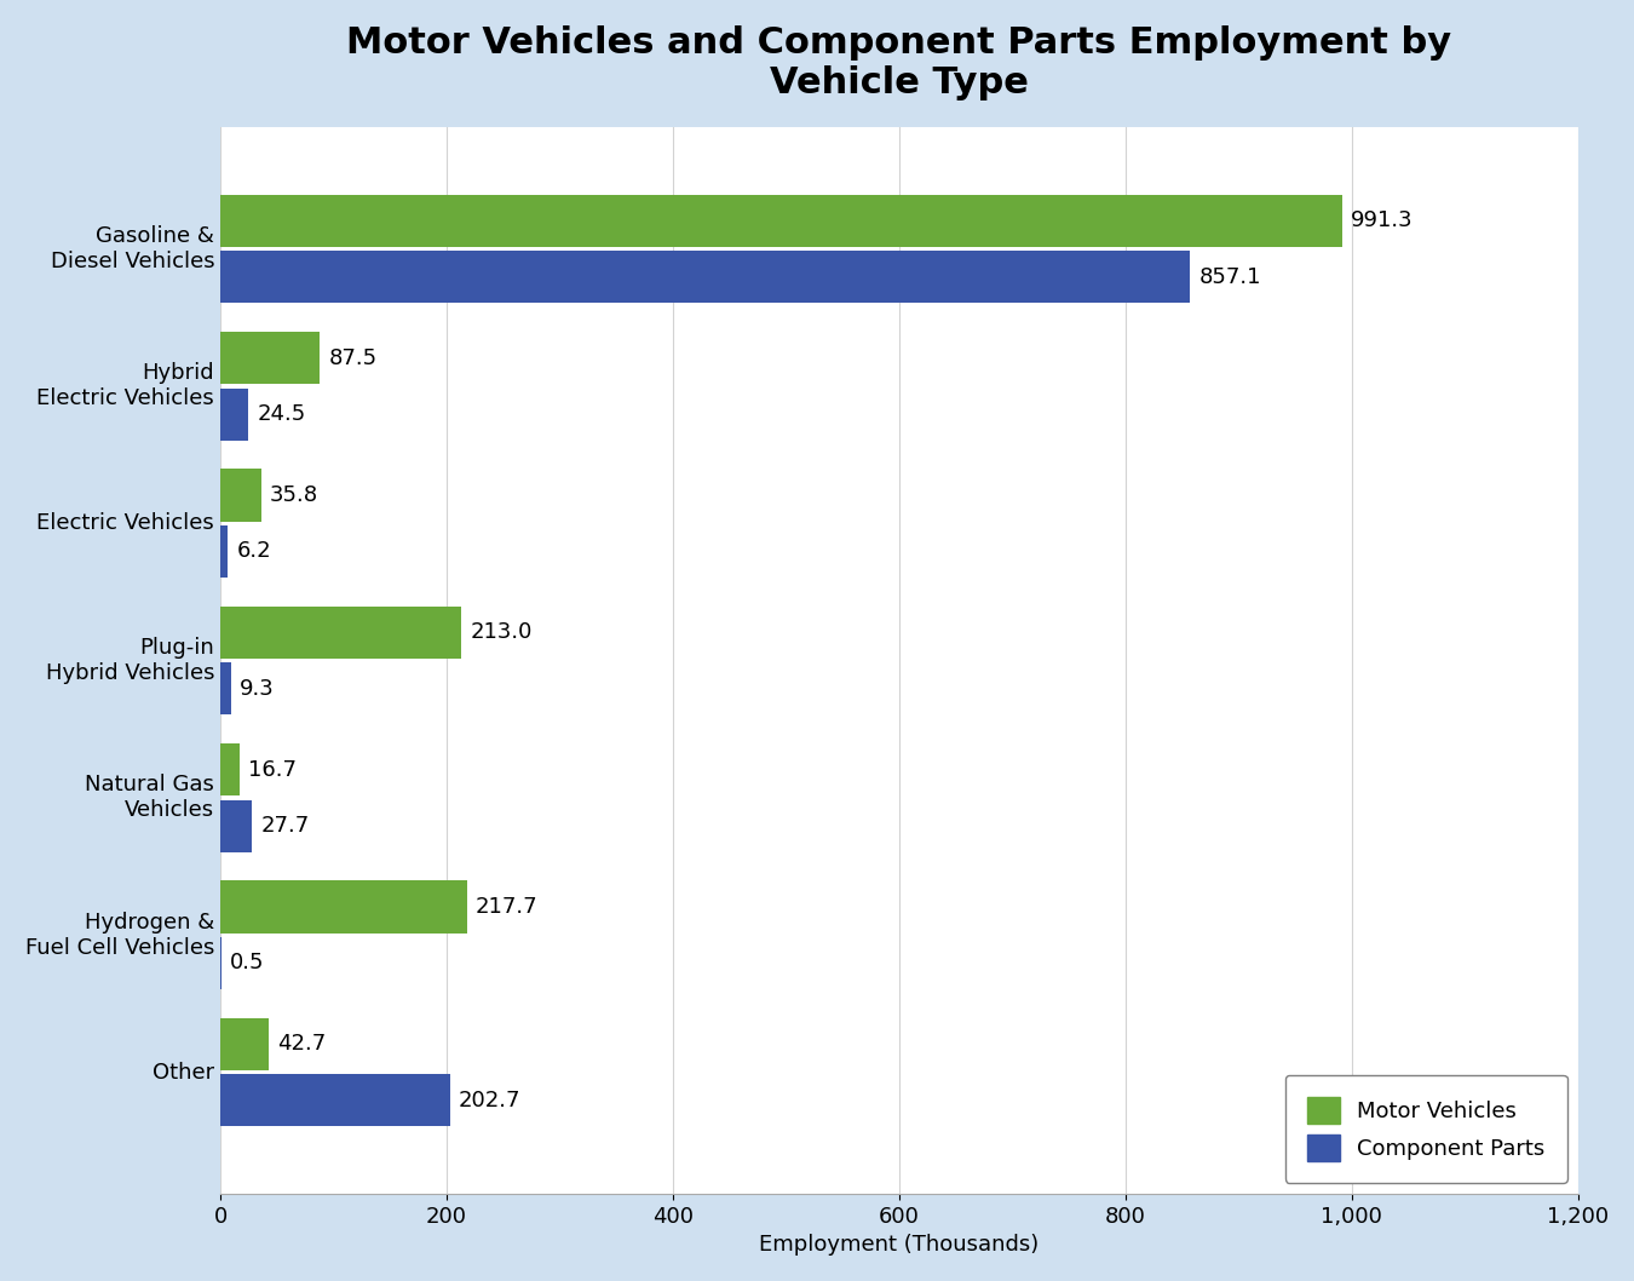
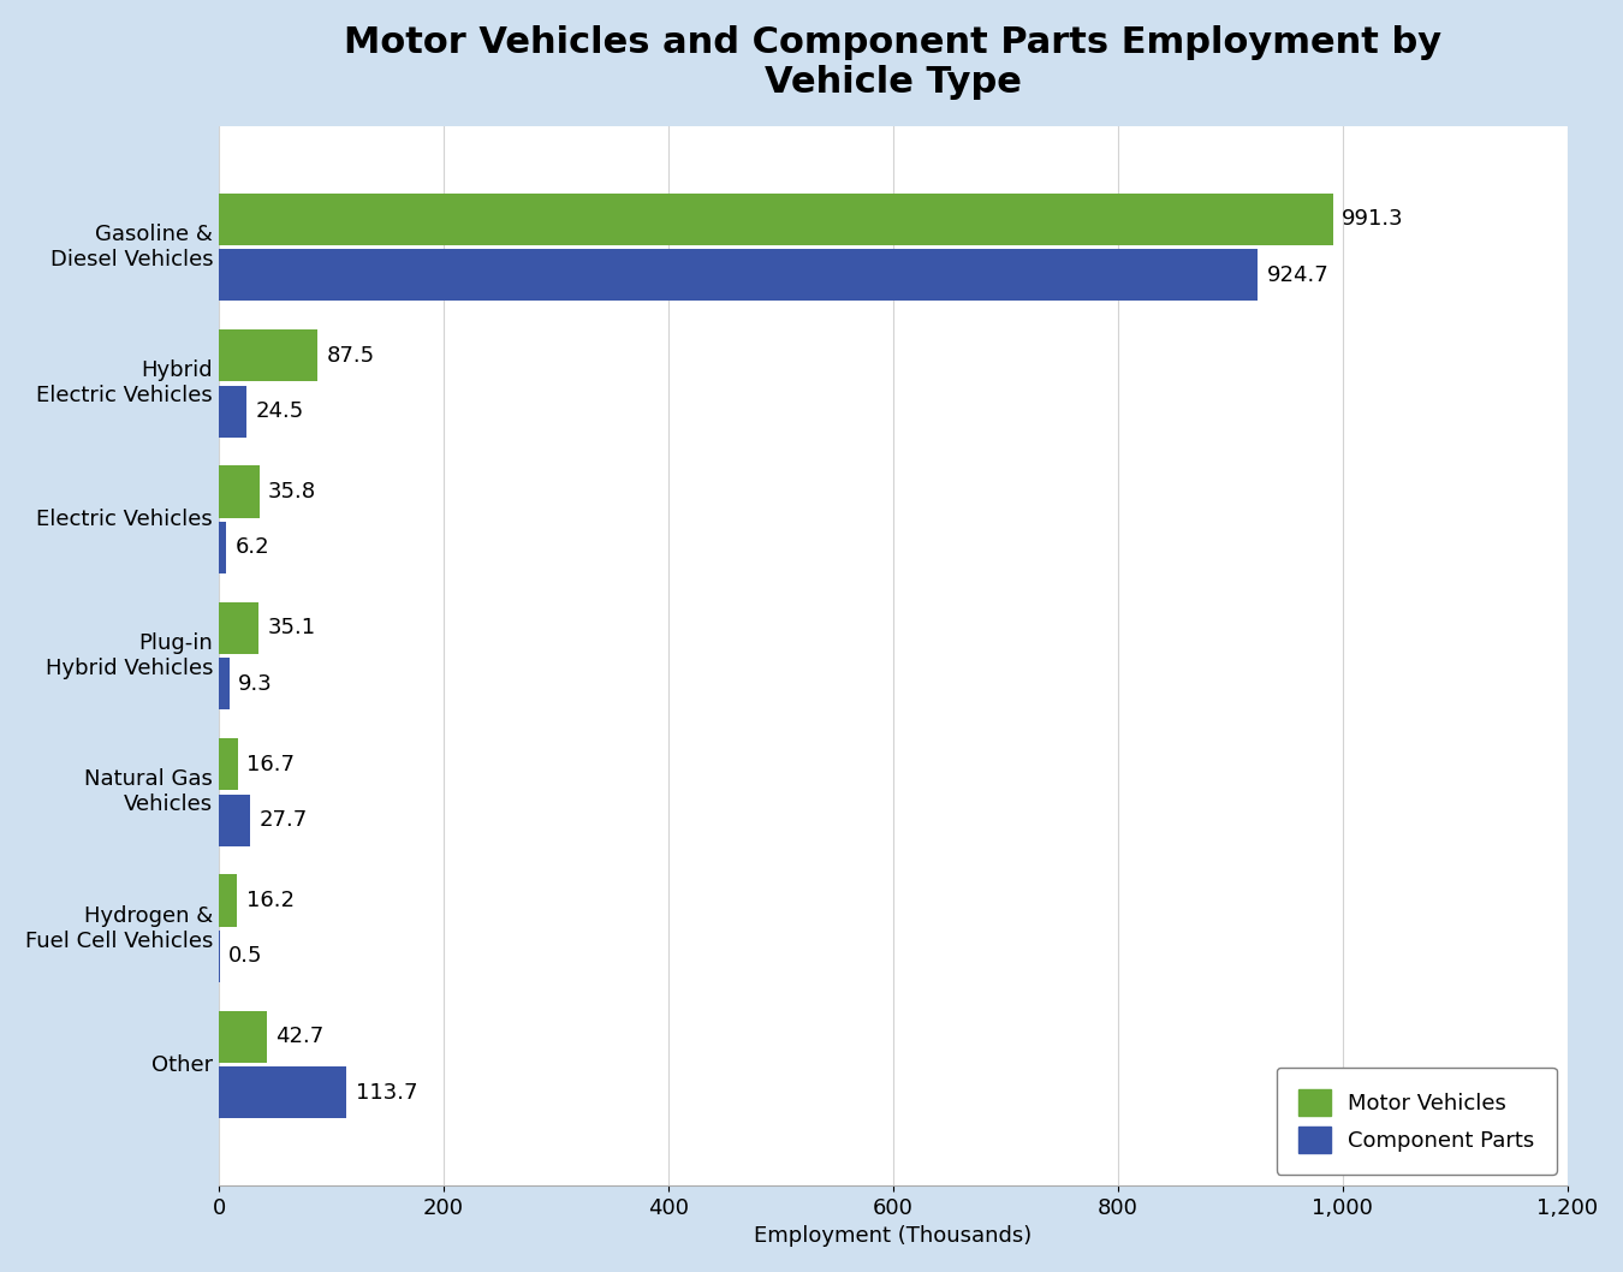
Component Parts/Gasoline & Diesel Vehicles: 857.1 -> 924.7
Motor Vehicles/Plug-in Hybrid Vehicles: 213.0 -> 35.1
Motor Vehicles/Hydrogen & Fuel Cell Vehicles: 217.7 -> 16.2
Component Parts/Other: 202.7 -> 113.7
